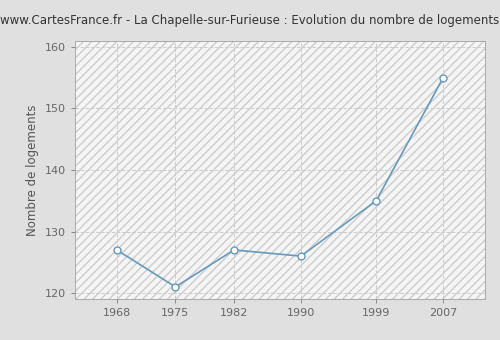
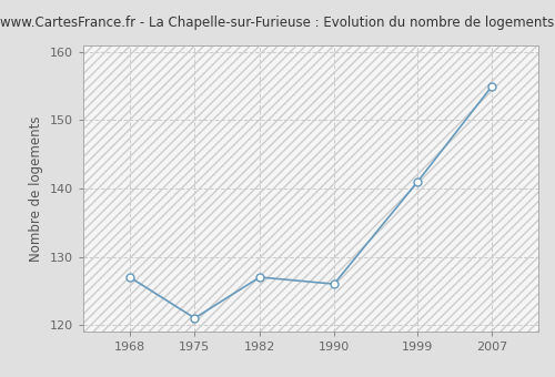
1999: 135 -> 141
